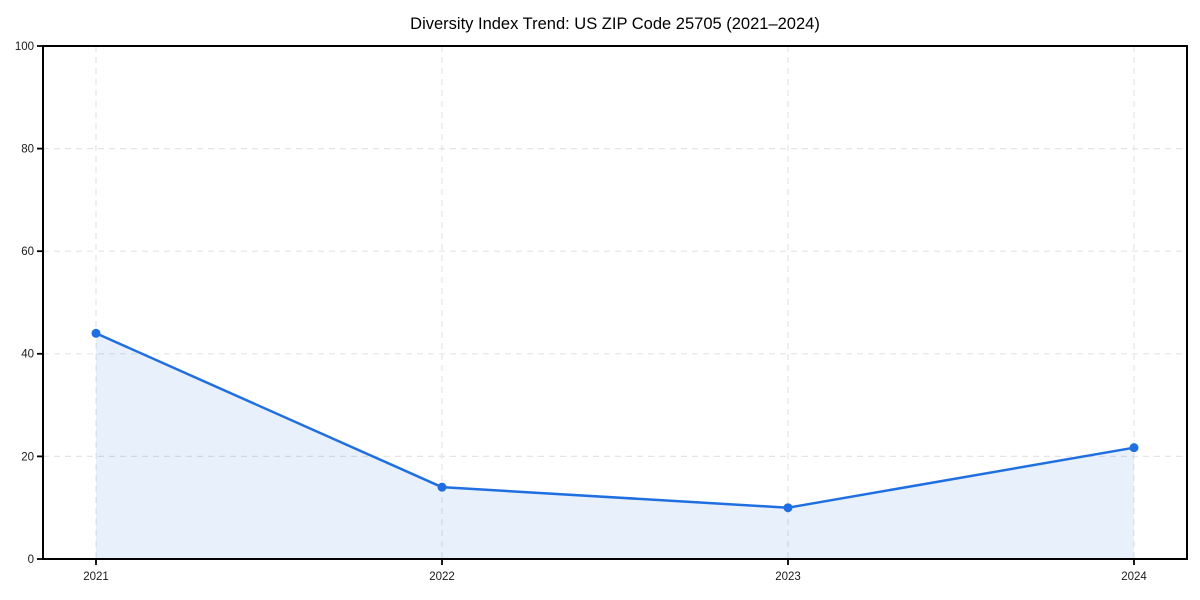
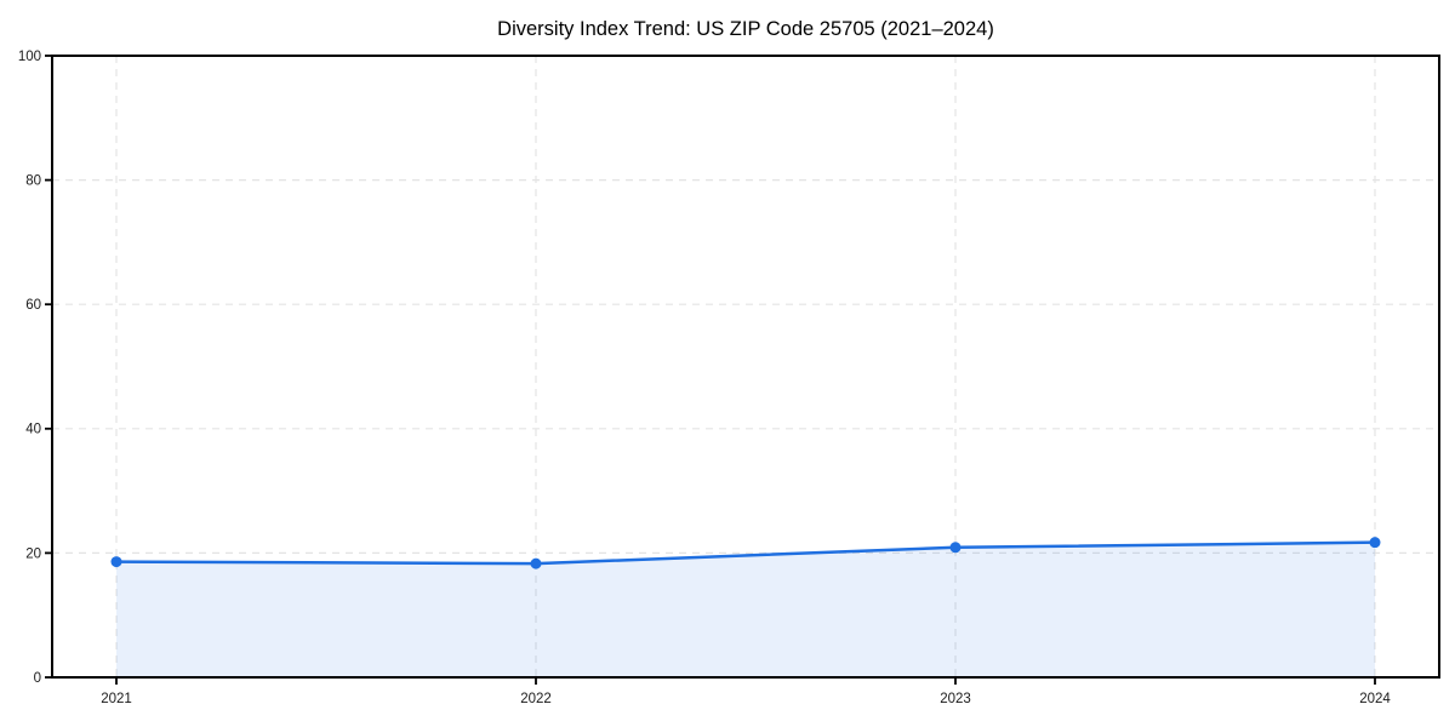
2021: 44 -> 19
2022: 14 -> 18
2023: 10 -> 21
